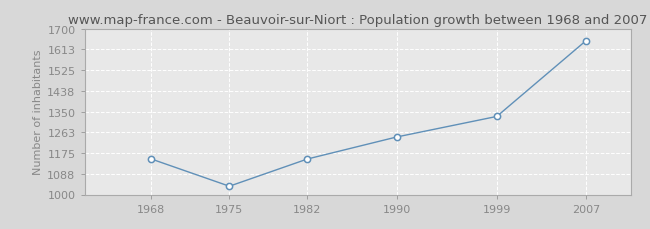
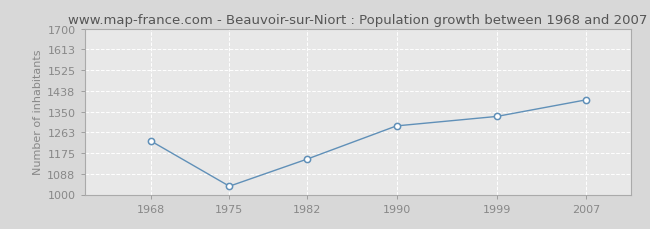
1968: 1150 -> 1225
1990: 1243 -> 1290
2007: 1650 -> 1400
